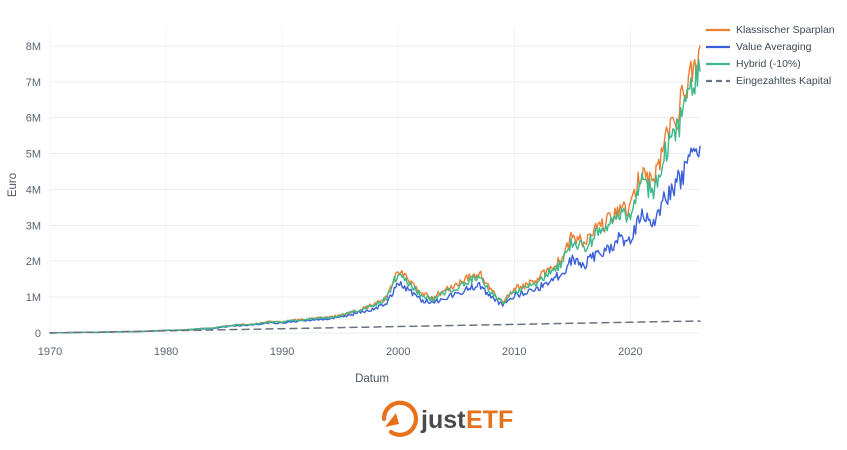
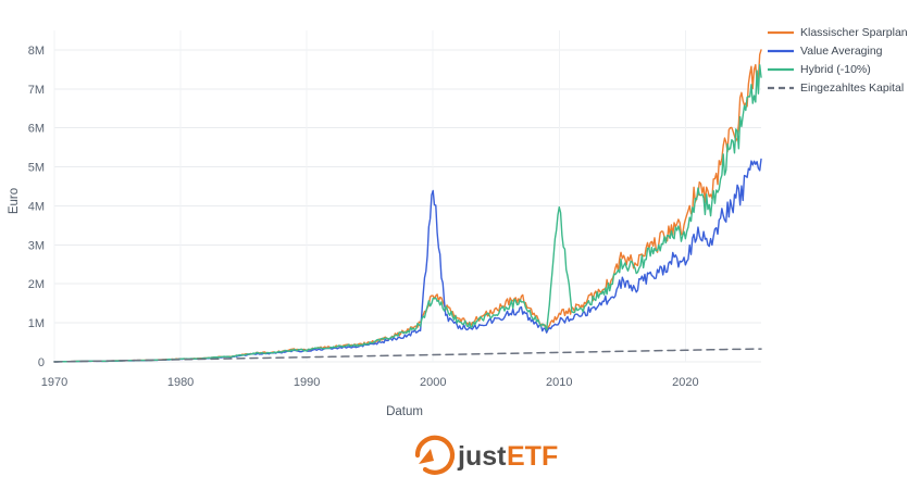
Value Averaging/2000: 1.4M -> 4.6M
Hybrid (-10%)/2010: 1.2M -> 4.1M
